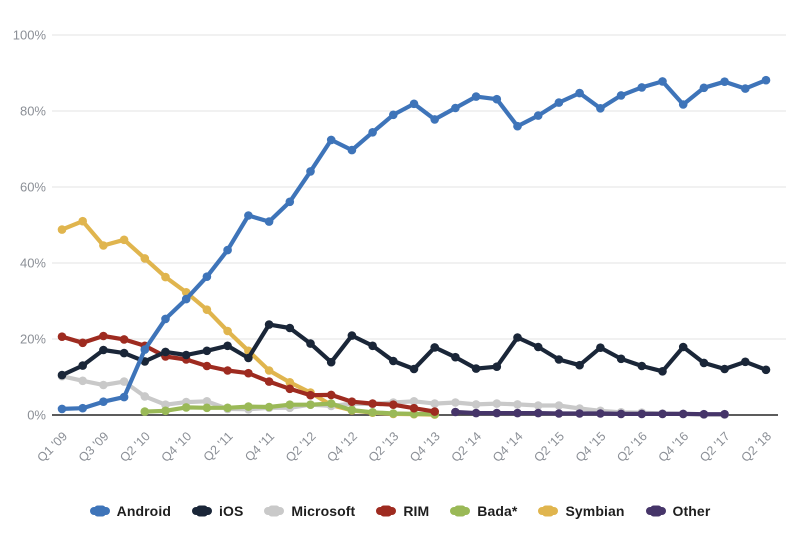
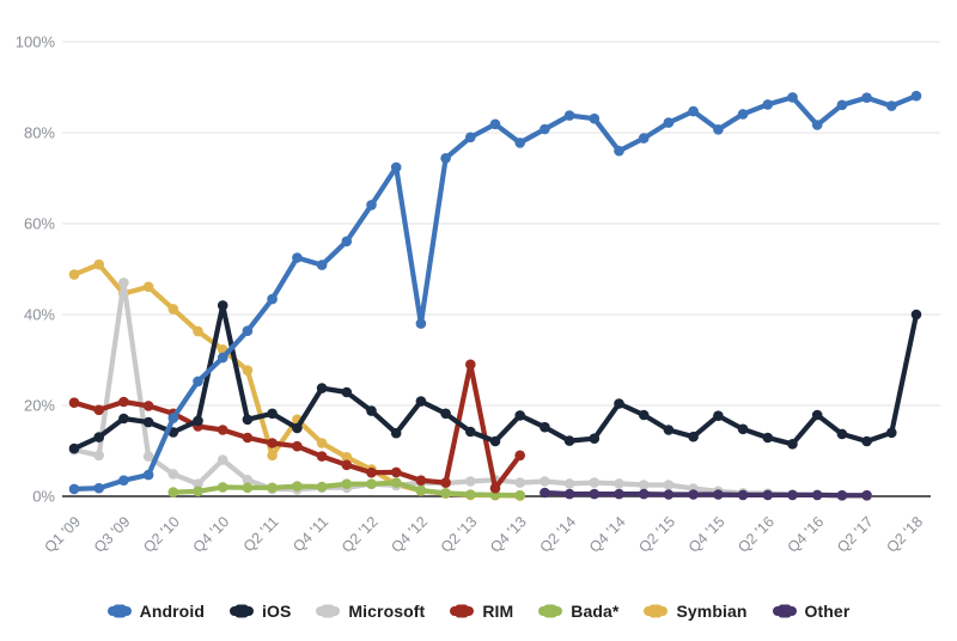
Microsoft/Q3 '09: 8% -> 47%
iOS/Q4 '10: 16% -> 42%
Microsoft/Q4 '10: 3% -> 8%
Symbian/Q2 '11: 22% -> 9%
Android/Q4 '12: 70% -> 38%
RIM/Q2 '13: 3% -> 29%
RIM/Q4 '13: 1% -> 9%
iOS/Q2 '18: 12% -> 40%
